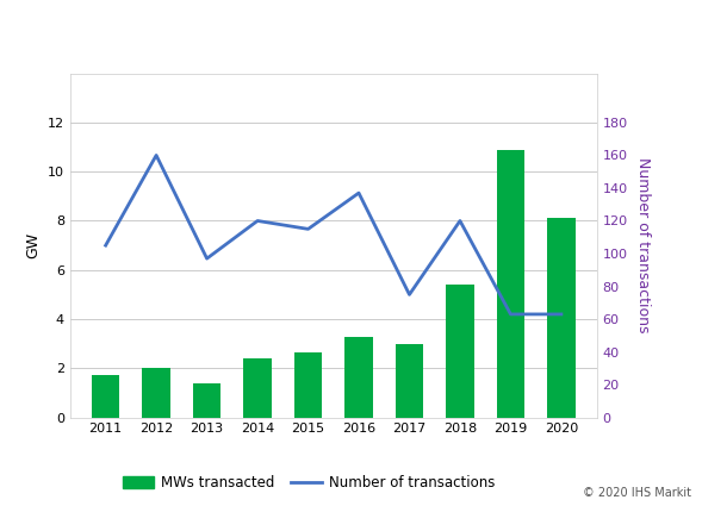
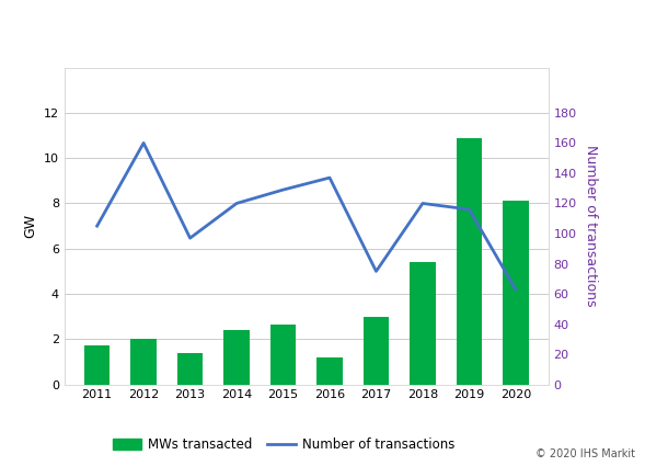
Number of transactions/2015: 115 -> 129
MWs transacted/2016: 3.30 -> 1.20
Number of transactions/2019: 63 -> 116
